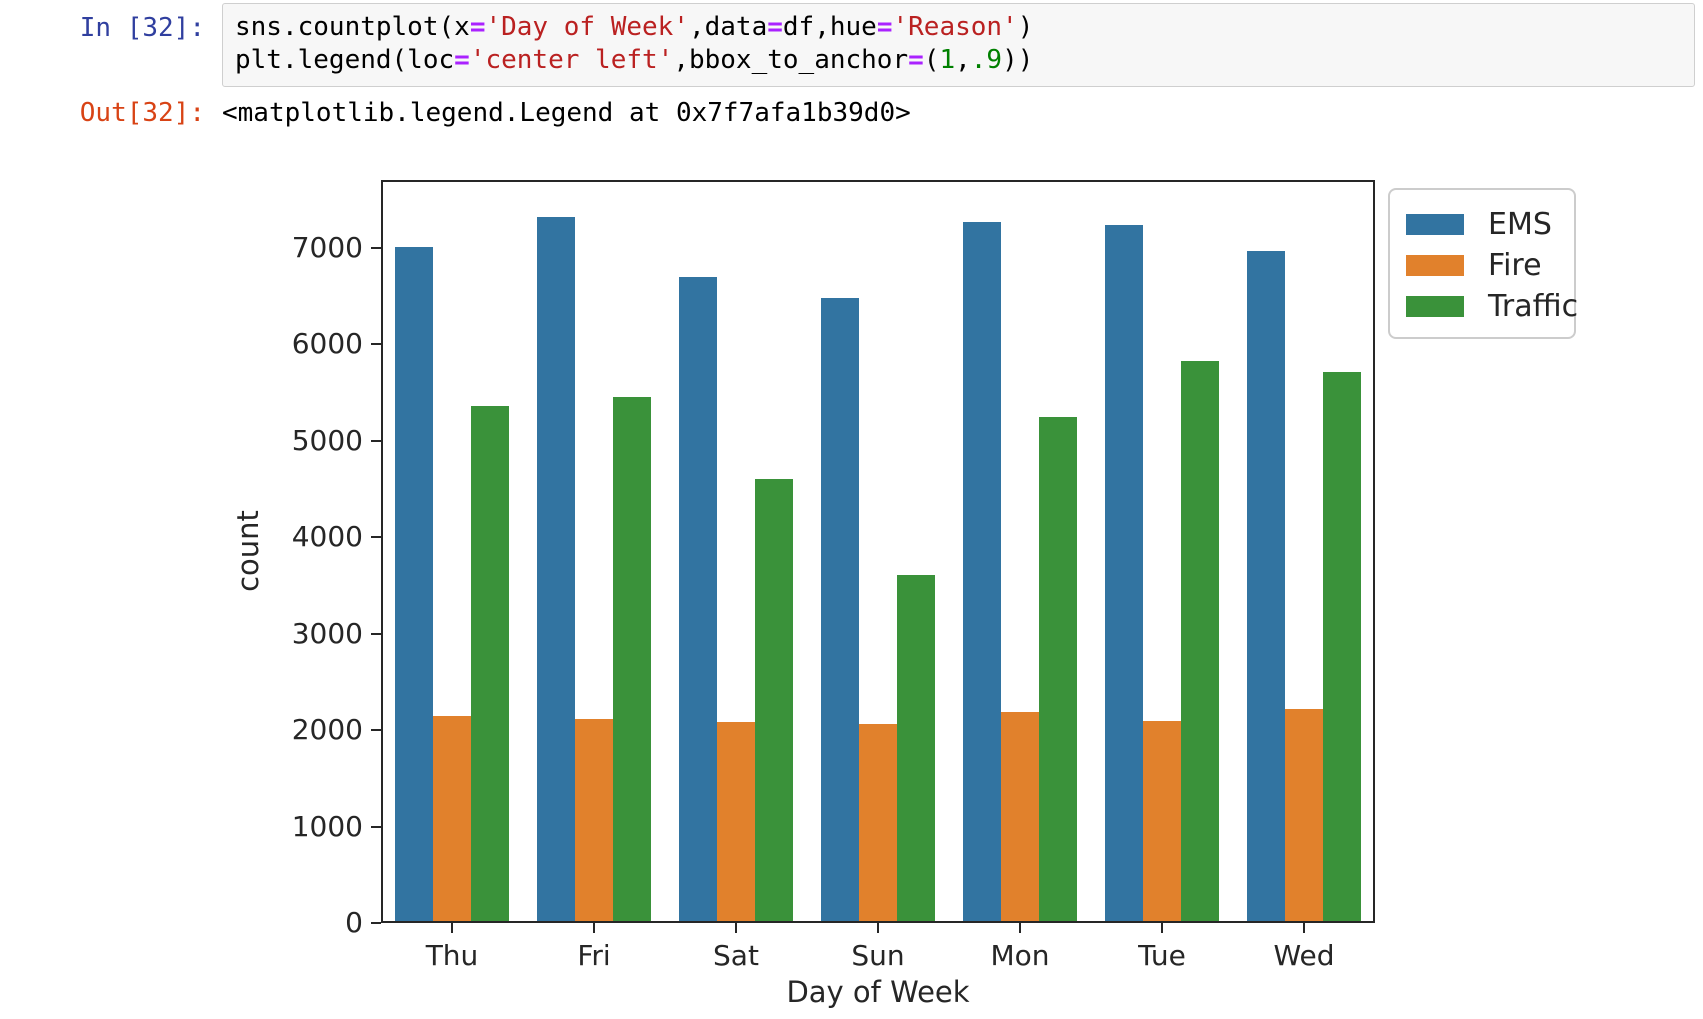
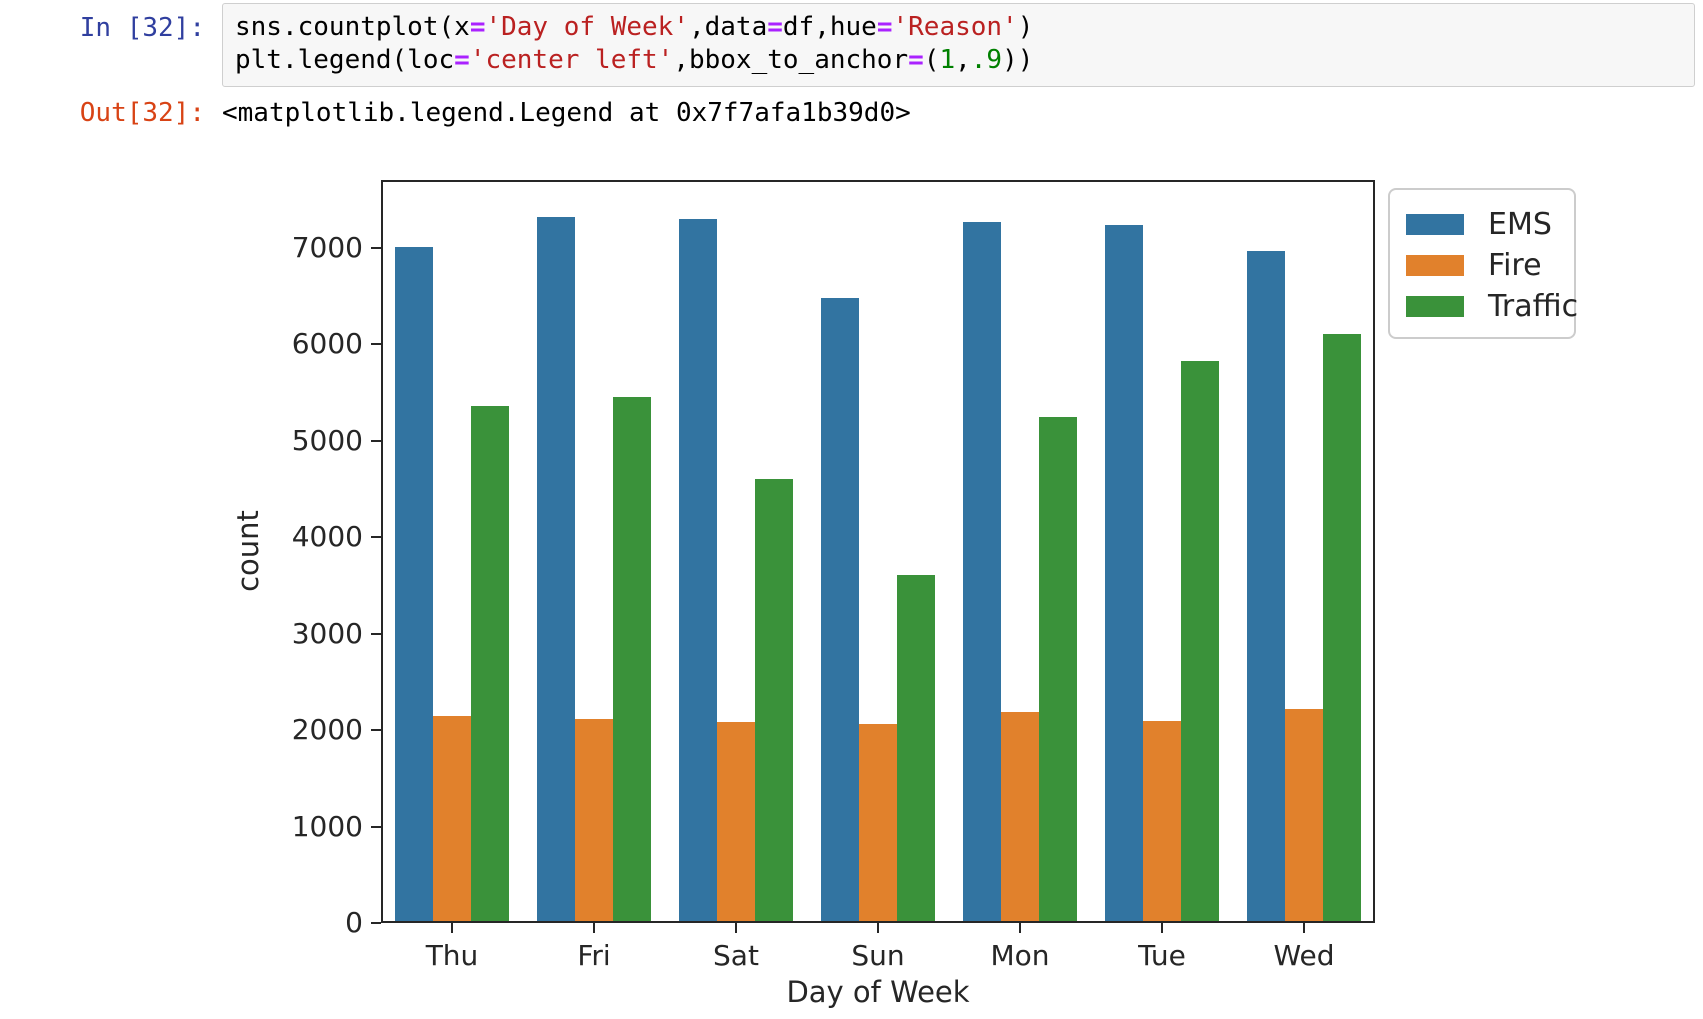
EMS/Sat: 6700 -> 7300
Traffic/Wed: 5700 -> 6100
